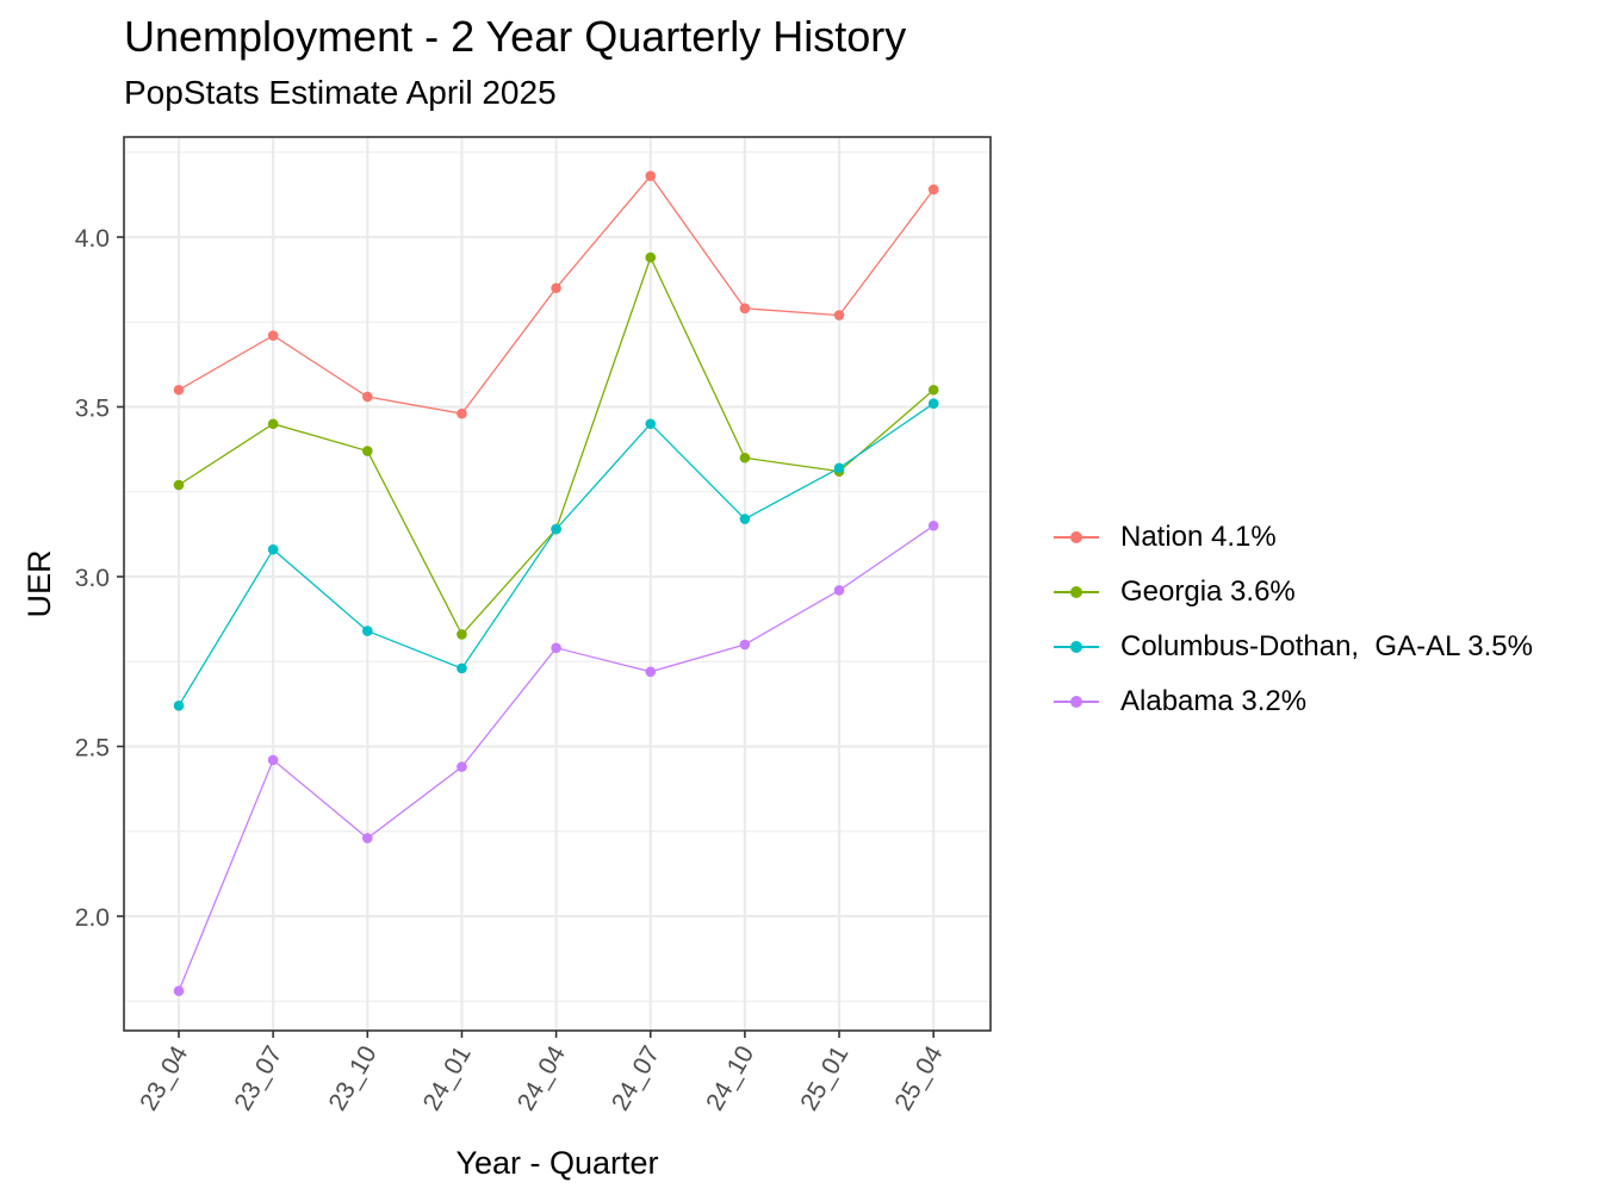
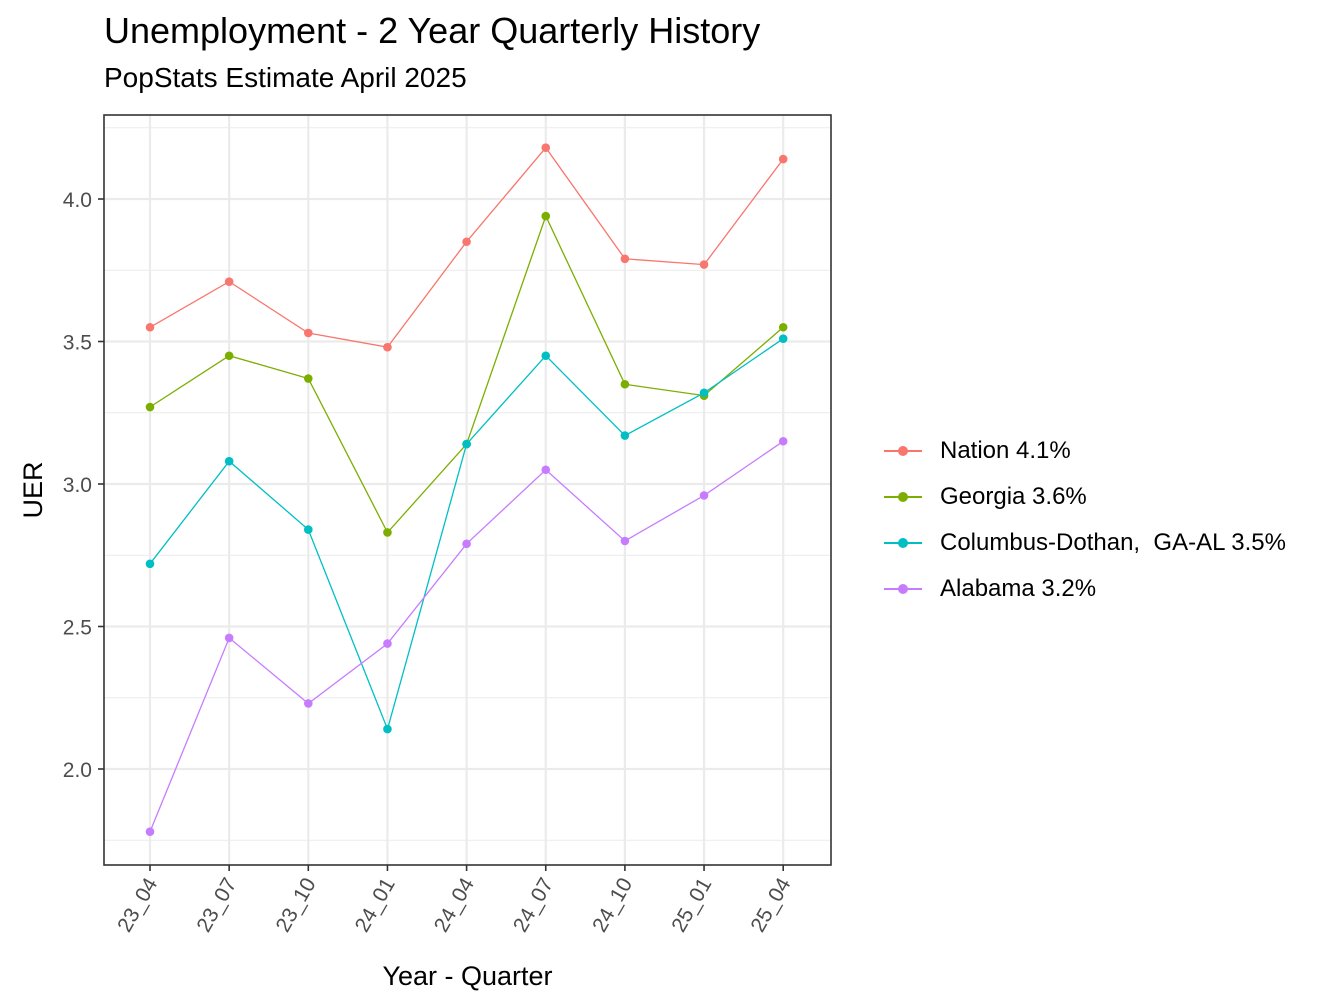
Columbus-Dothan, GA-AL 3.5%/23_04: 2.62 -> 2.72
Columbus-Dothan, GA-AL 3.5%/24_01: 2.73 -> 2.14
Alabama 3.2%/24_07: 2.72 -> 3.05
